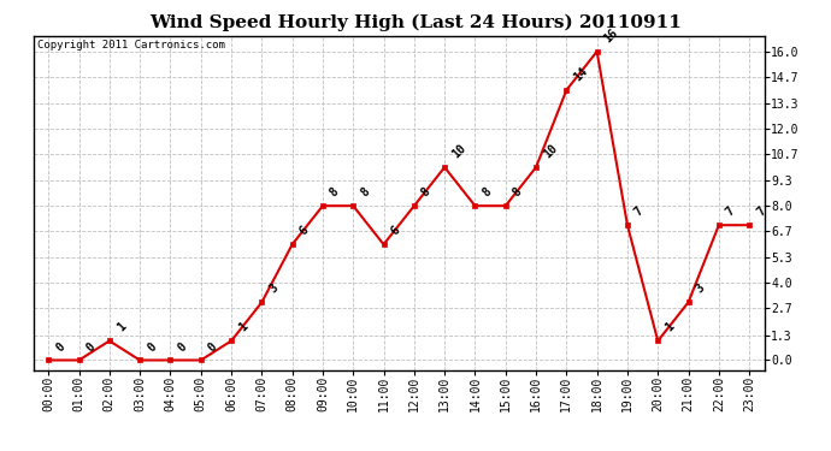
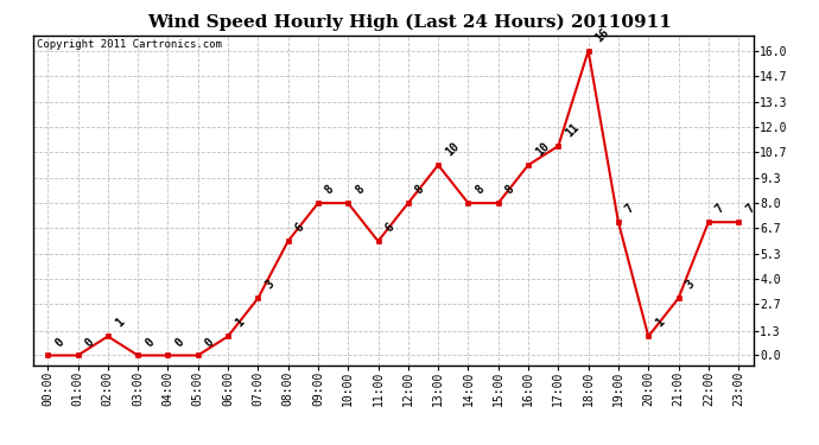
17:00: 14 -> 11
